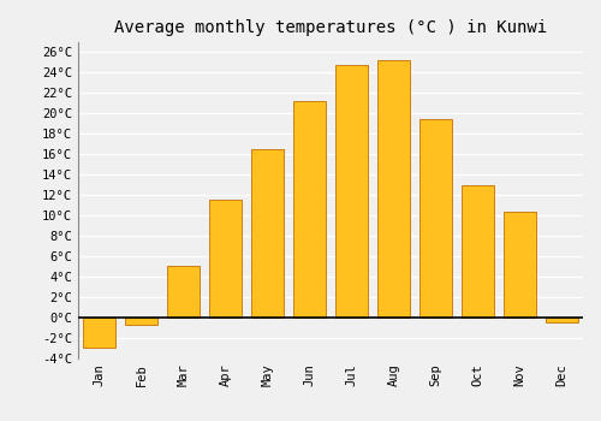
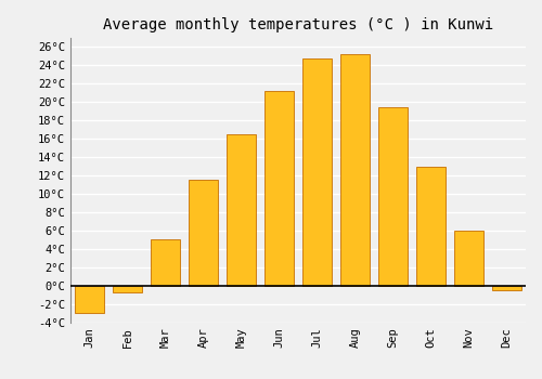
Nov: 10.4°C -> 6.0°C
